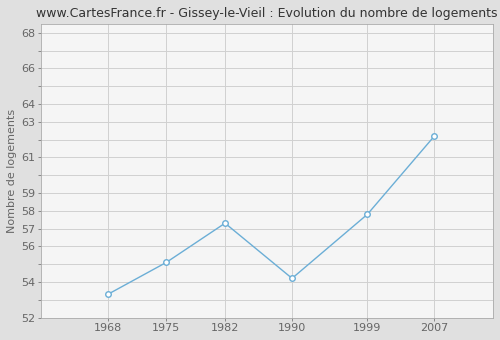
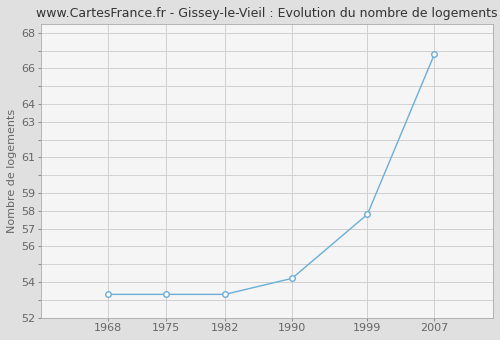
1975: 55.1 -> 53.3
1982: 57.3 -> 53.3
2007: 62.2 -> 66.8
